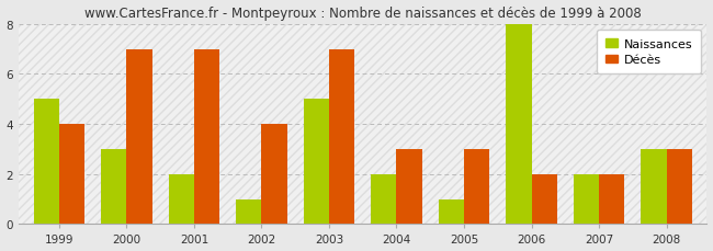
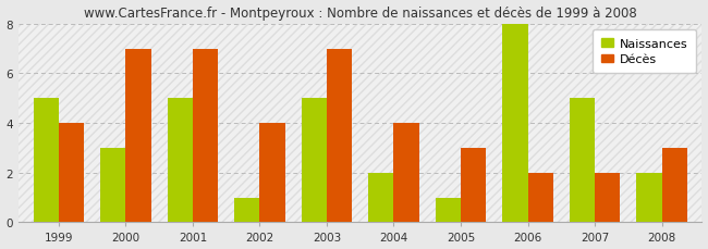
Naissances/2001: 2 -> 5
Décès/2004: 3 -> 4
Naissances/2007: 2 -> 5
Naissances/2008: 3 -> 2
